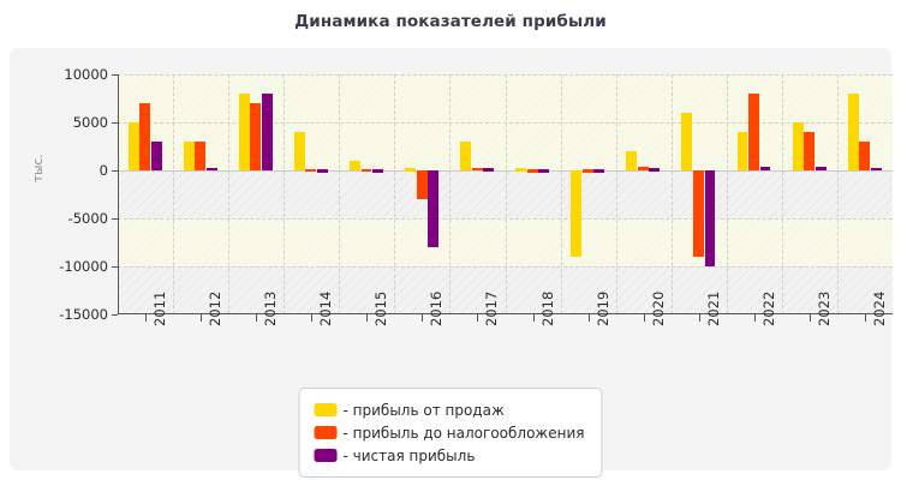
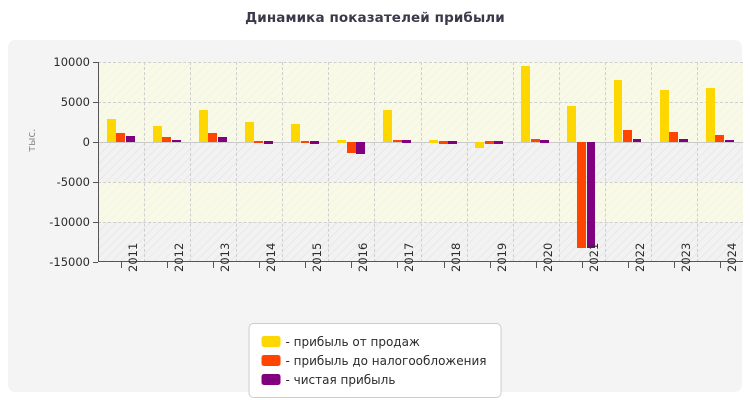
- прибыль от продаж/2011: 5000 -> 3000
- прибыль до налогообложения/2011: 7000 -> 1000
- чистая прибыль/2011: 3000 -> 1000
- прибыль от продаж/2012: 3000 -> 2000
- прибыль до налогообложения/2012: 3000 -> 1000
- прибыль от продаж/2013: 8000 -> 4000
- прибыль до налогообложения/2013: 7000 -> 1000
- чистая прибыль/2013: 8000 -> 1000
- прибыль от продаж/2014: 4000 -> 2000
- прибыль от продаж/2015: 1000 -> 2000
- прибыль до налогообложения/2016: -3000 -> -1000
- чистая прибыль/2016: -8000 -> -2000
- прибыль от продаж/2017: 3000 -> 4000
- прибыль от продаж/2019: -9000 -> -1000
- прибыль от продаж/2020: 2000 -> 9000
- прибыль от продаж/2021: 6000 -> 4000
- прибыль до налогообложения/2021: -9000 -> -13000
- чистая прибыль/2021: -10000 -> -13000
- прибыль от продаж/2022: 4000 -> 8000
- прибыль до налогообложения/2022: 8000 -> 1000
- прибыль от продаж/2023: 5000 -> 6000
- прибыль до налогообложения/2023: 4000 -> 1000
- прибыль от продаж/2024: 8000 -> 7000
- прибыль до налогообложения/2024: 3000 -> 1000
